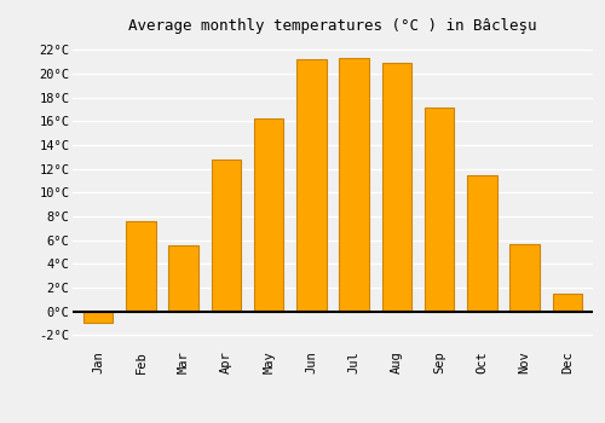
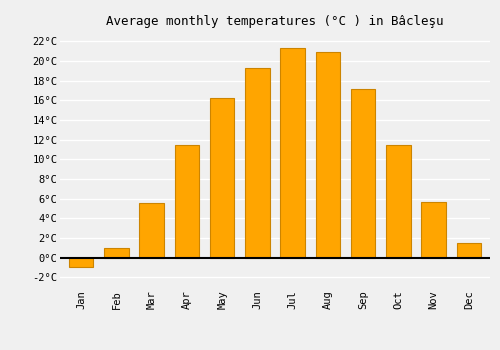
Feb: 7.6°C -> 1.0°C
Apr: 12.8°C -> 11.5°C
Jun: 21.2°C -> 19.3°C
